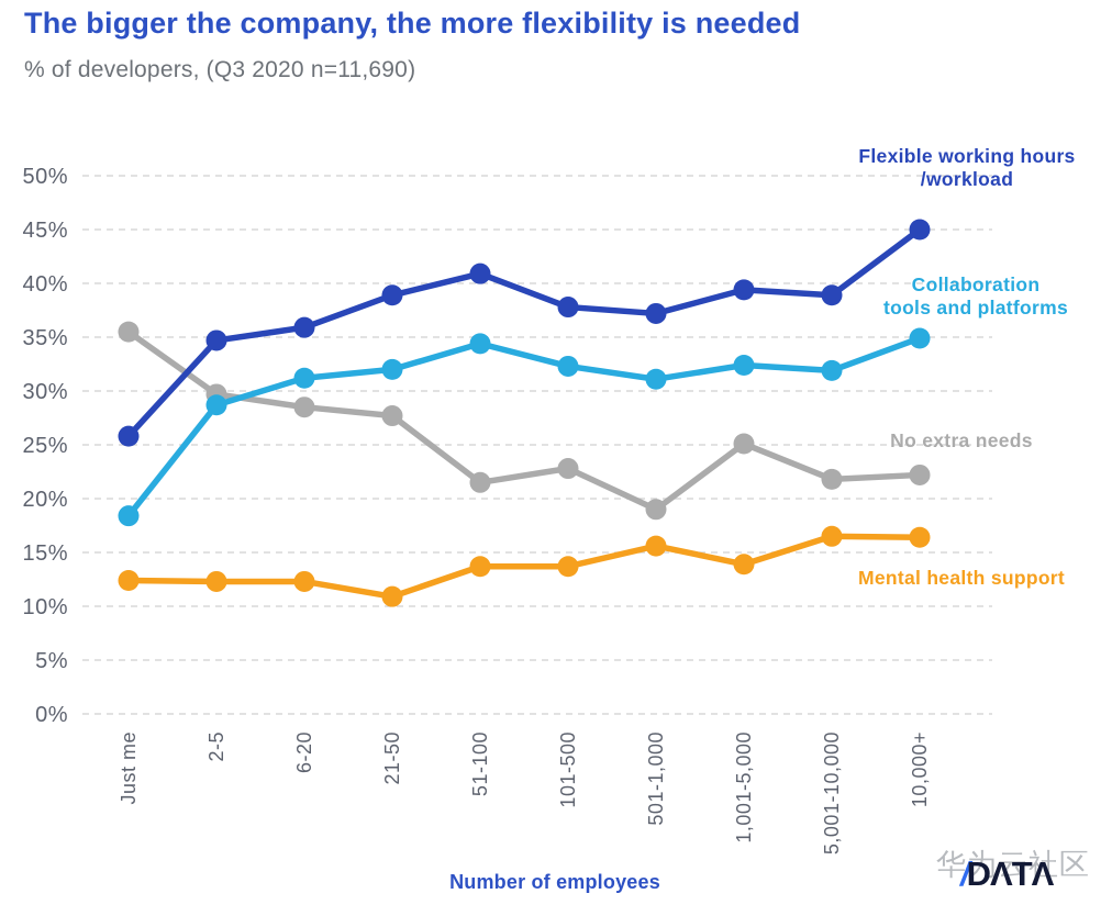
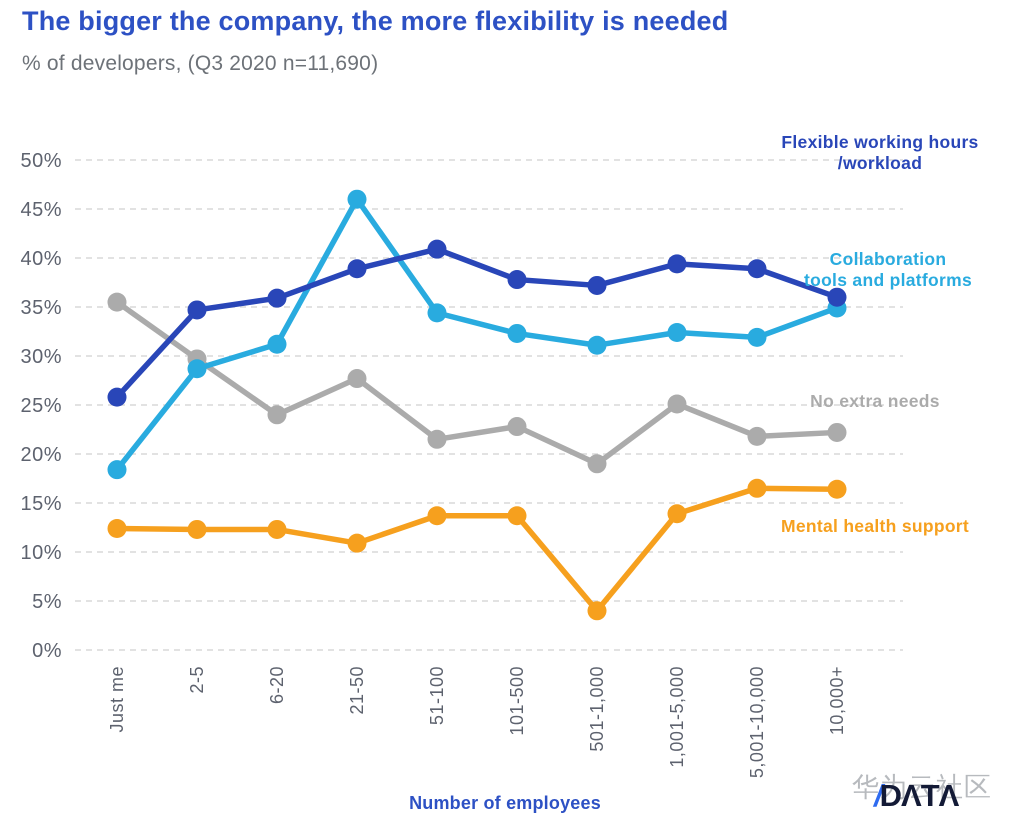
No extra needs/6-20: 28% -> 24%
Collaboration tools and platforms/21-50: 32% -> 46%
Mental health support/501-1,000: 16% -> 4%
Flexible working hours /workload/10,000+: 45% -> 36%
